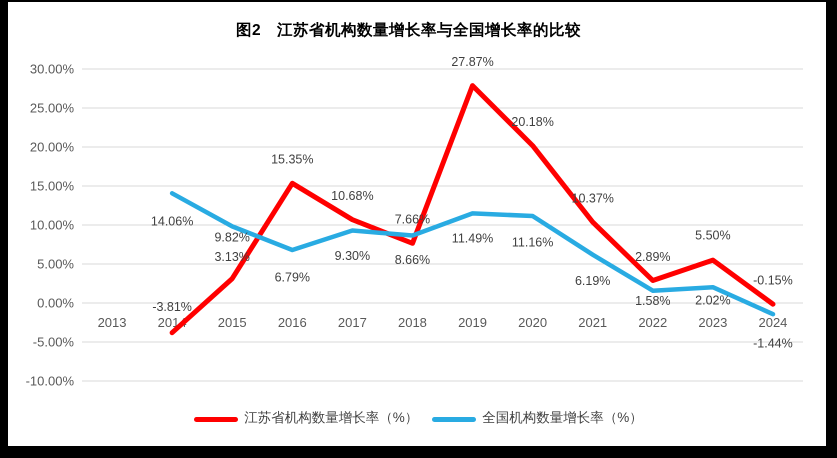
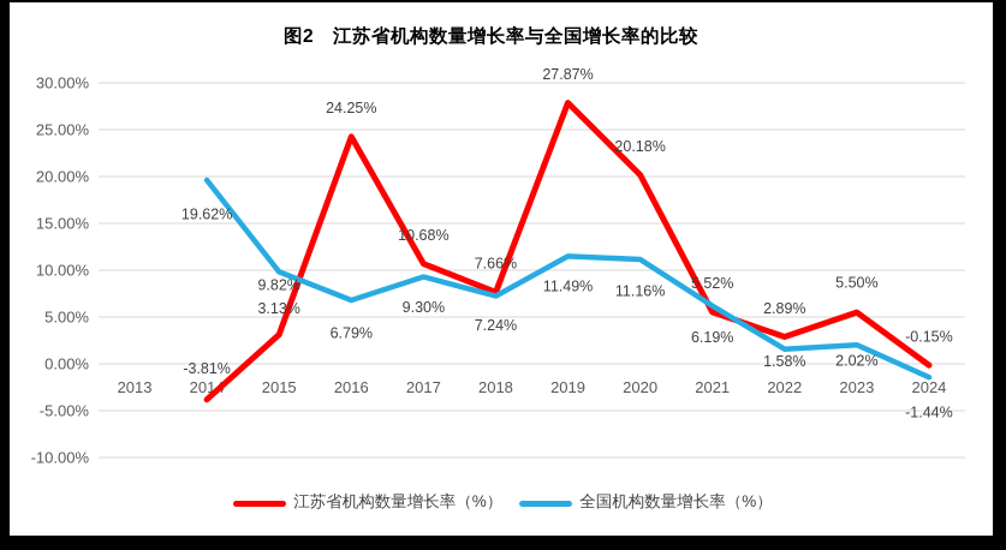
全国机构数量增长率（%）/2014: 14.06% -> 19.62%
江苏省机构数量增长率（%）/2016: 15.35% -> 24.25%
全国机构数量增长率（%）/2018: 8.66% -> 7.24%
江苏省机构数量增长率（%）/2021: 10.37% -> 5.52%
